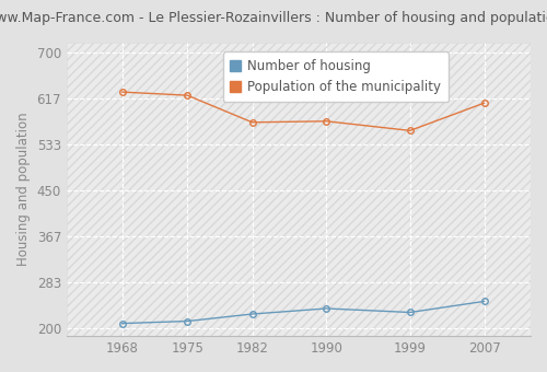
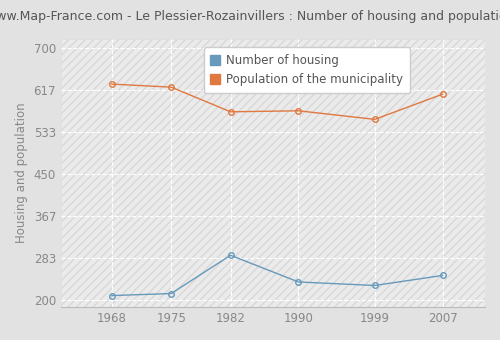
Number of housing/1982: 225 -> 288
